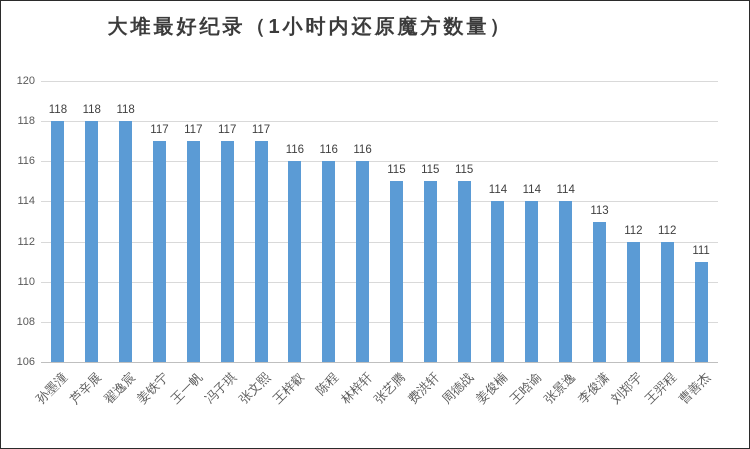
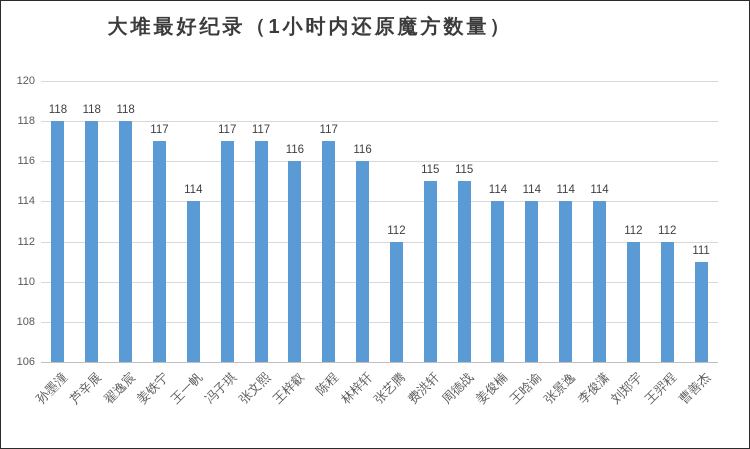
王一帆: 117 -> 114
陈程: 116 -> 117
张艺腾: 115 -> 112
李俊潇: 113 -> 114
